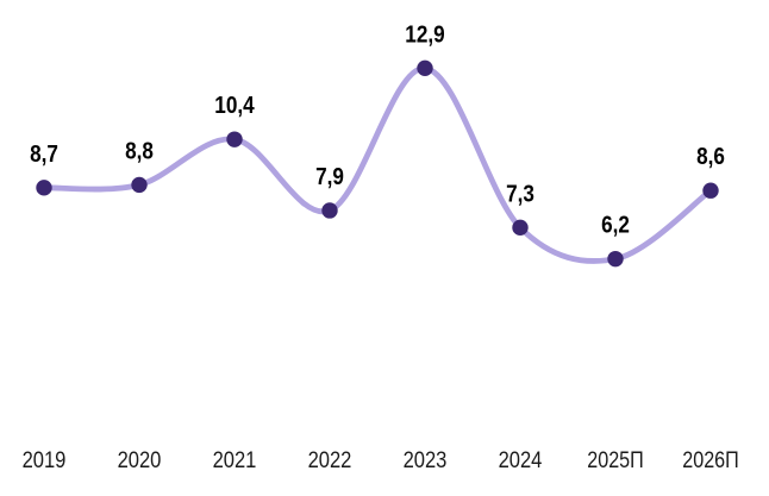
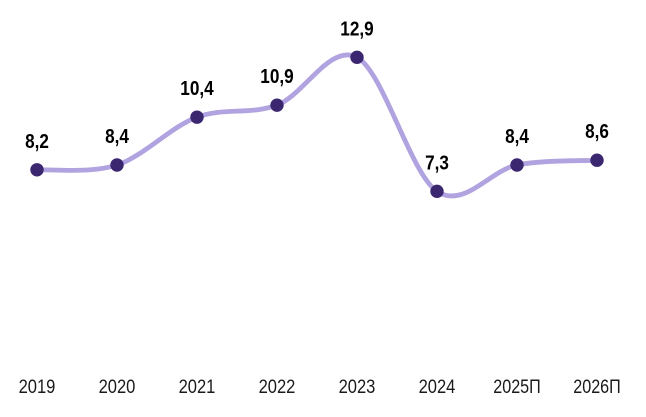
2019: 8,7 -> 8,2
2020: 8,8 -> 8,4
2022: 7,9 -> 10,9
2025П: 6,2 -> 8,4
